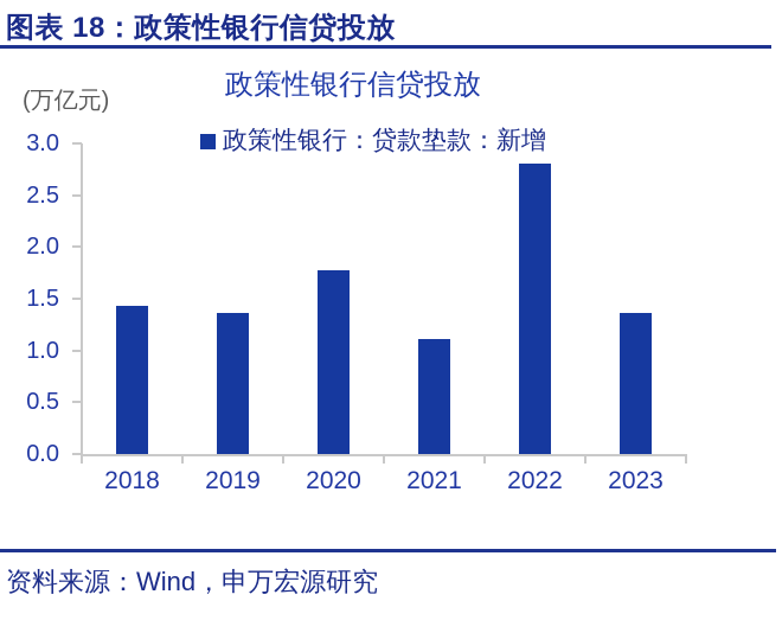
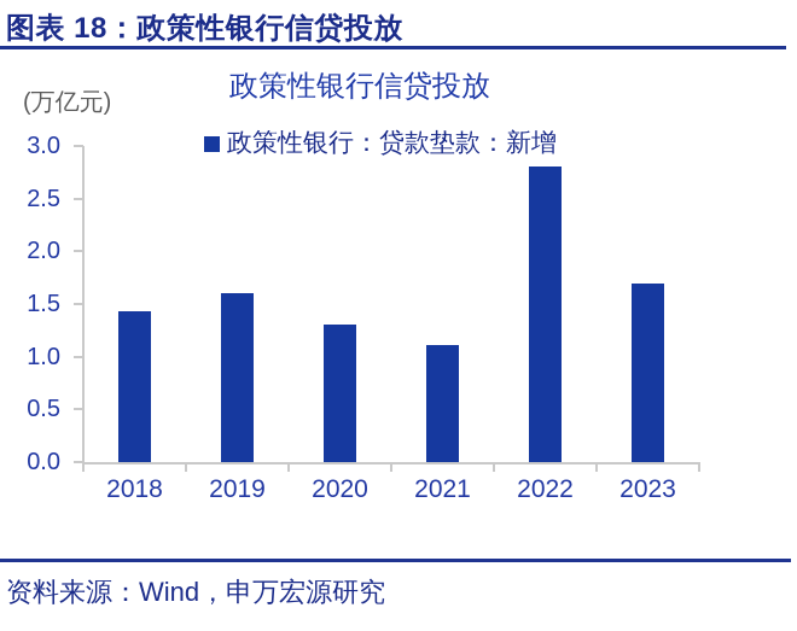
2019: 1.4 -> 1.6
2020: 1.8 -> 1.3
2023: 1.4 -> 1.7
